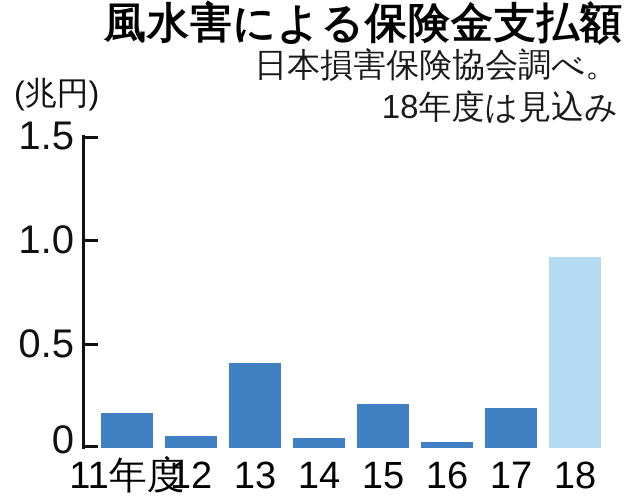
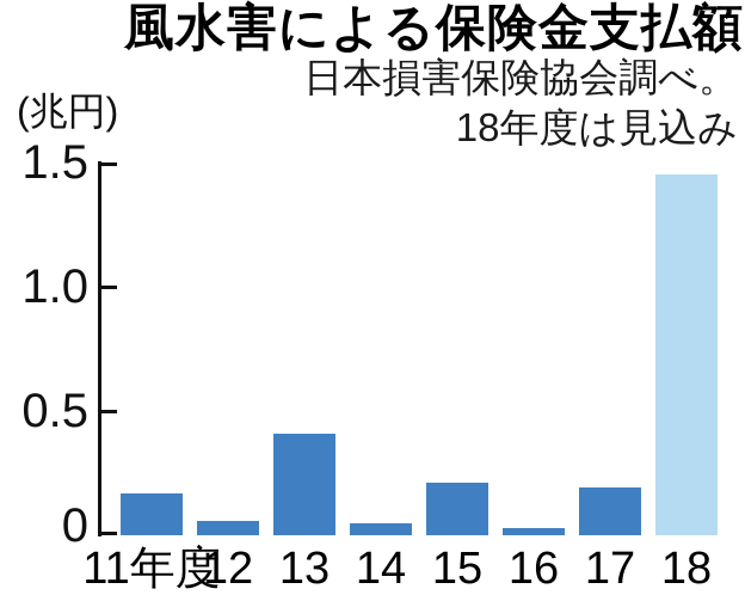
18: 0.92 -> 1.45
